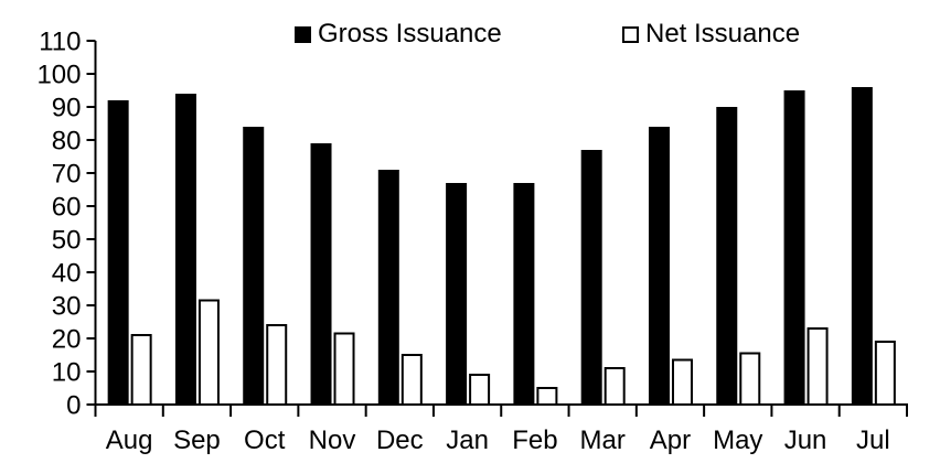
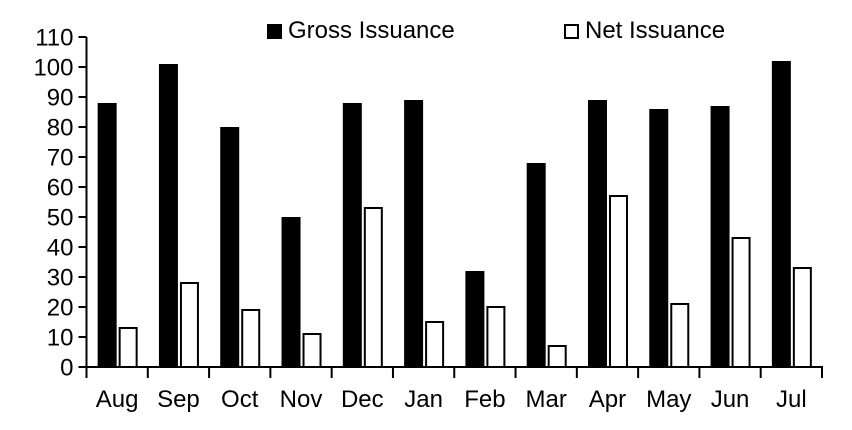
Gross Issuance/Aug: 92 -> 88
Net Issuance/Aug: 21 -> 13
Gross Issuance/Sep: 94 -> 101
Net Issuance/Sep: 32 -> 28
Gross Issuance/Oct: 84 -> 80
Net Issuance/Oct: 24 -> 19
Gross Issuance/Nov: 79 -> 50
Net Issuance/Nov: 22 -> 11
Gross Issuance/Dec: 71 -> 88
Net Issuance/Dec: 15 -> 53
Gross Issuance/Jan: 67 -> 89
Net Issuance/Jan: 9 -> 15
Gross Issuance/Feb: 67 -> 32
Net Issuance/Feb: 5 -> 20
Gross Issuance/Mar: 77 -> 68
Net Issuance/Mar: 11 -> 7
Gross Issuance/Apr: 84 -> 89
Net Issuance/Apr: 14 -> 57
Gross Issuance/May: 90 -> 86
Net Issuance/May: 16 -> 21
Gross Issuance/Jun: 95 -> 87
Net Issuance/Jun: 23 -> 43
Gross Issuance/Jul: 96 -> 102
Net Issuance/Jul: 19 -> 33
